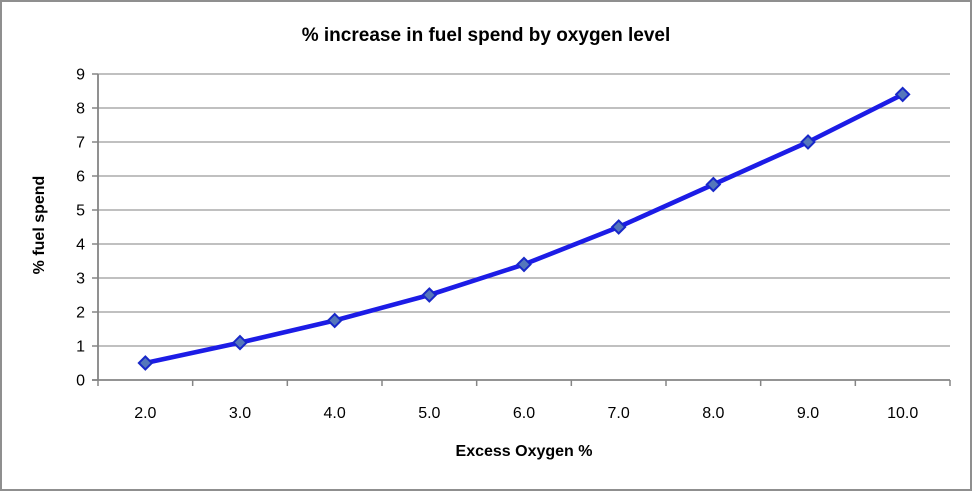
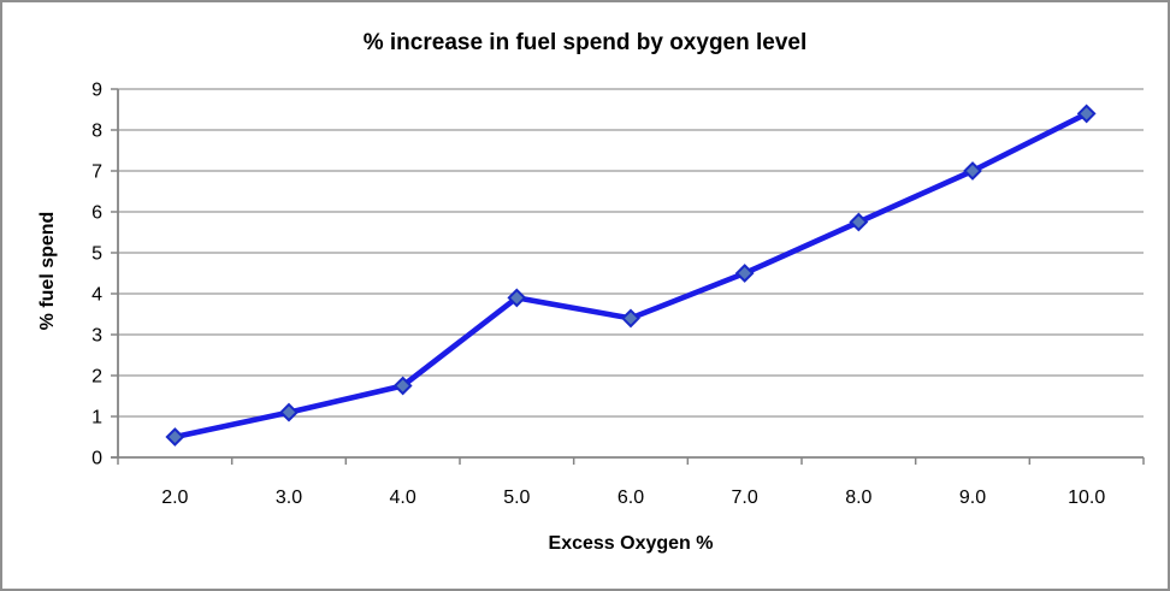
5.0: 2.5 -> 3.9
